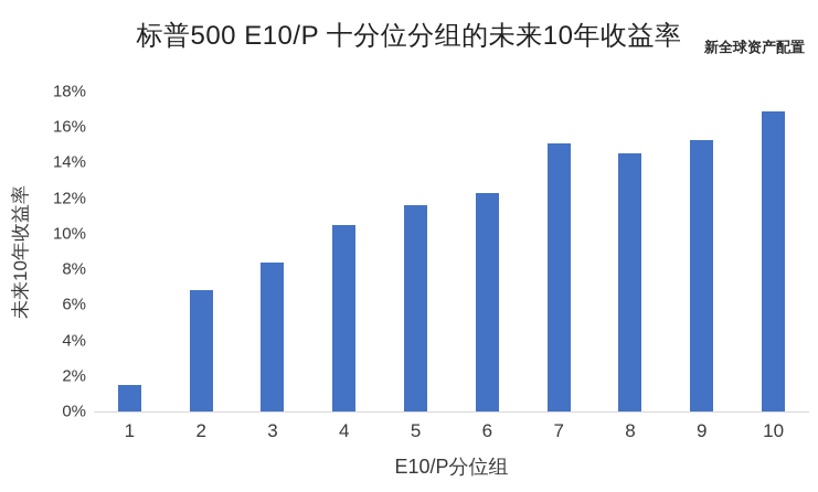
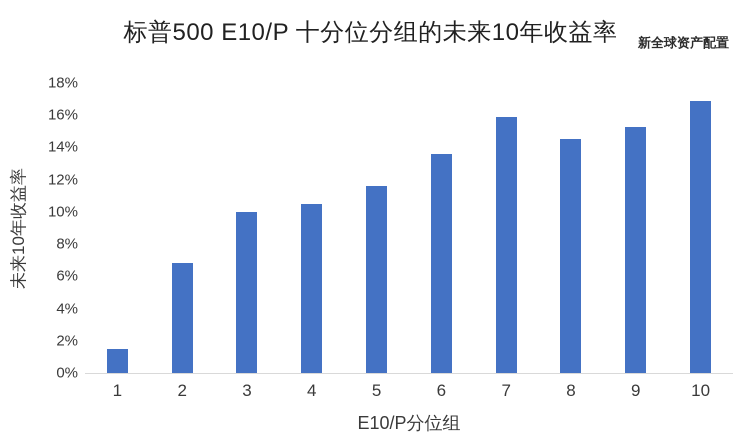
3: 8.4% -> 10.0%
6: 12.3% -> 13.6%
7: 15.1% -> 15.9%
